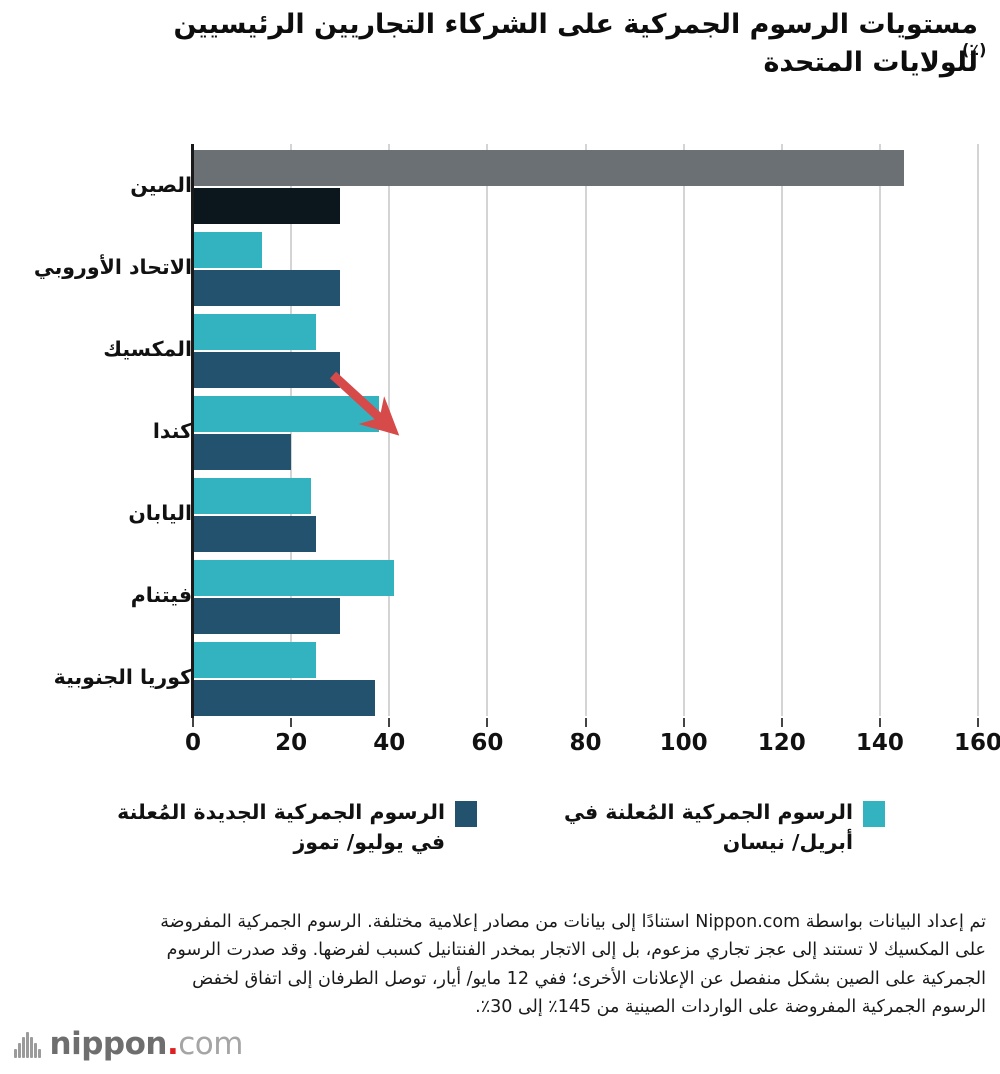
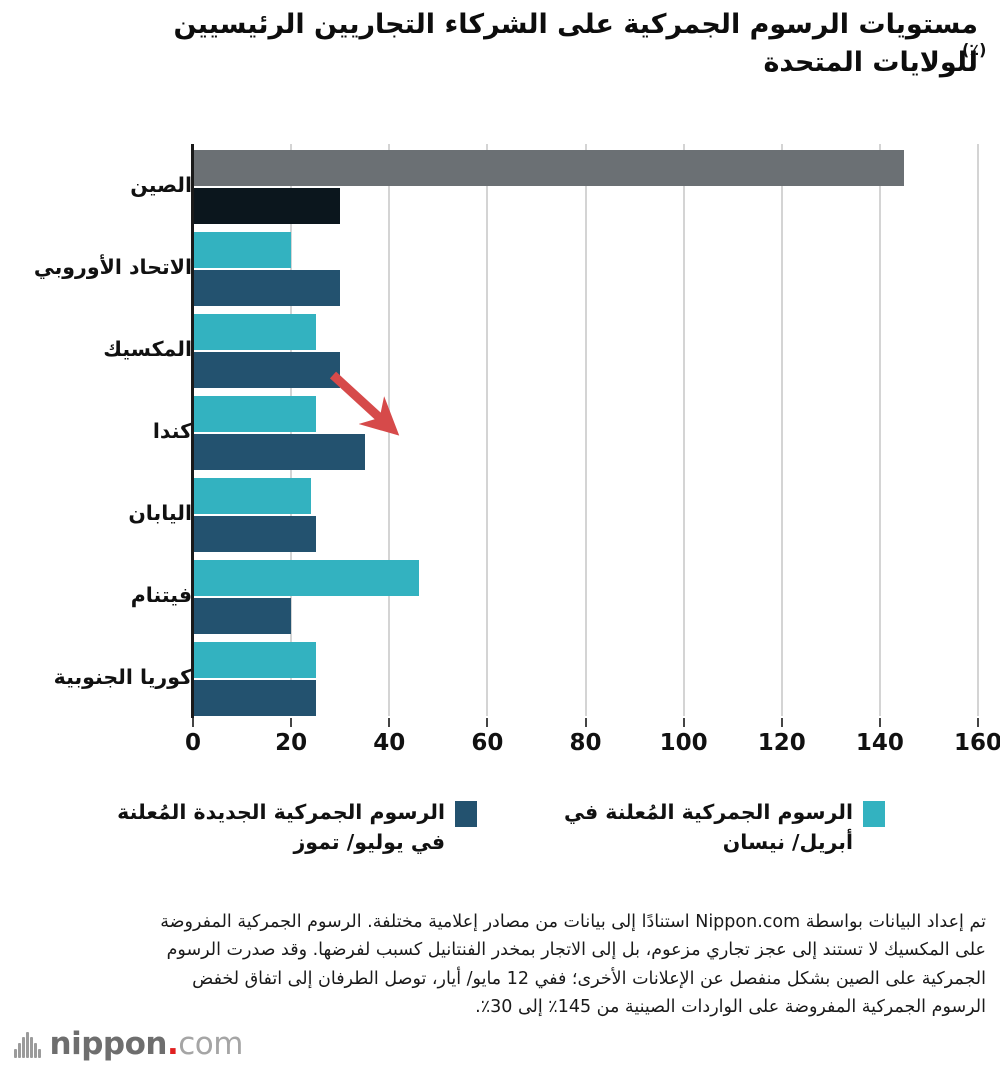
الرسوم الجمركية المُعلنة في أبريل/ نيسان/الاتحاد الأوروبي: 14 -> 20
الرسوم الجمركية المُعلنة في أبريل/ نيسان/كندا: 38 -> 25
الرسوم الجمركية الجديدة المُعلنة في يوليو/ تموز/كندا: 20 -> 35
الرسوم الجمركية المُعلنة في أبريل/ نيسان/فيتنام: 41 -> 46
الرسوم الجمركية الجديدة المُعلنة في يوليو/ تموز/فيتنام: 30 -> 20
الرسوم الجمركية الجديدة المُعلنة في يوليو/ تموز/كوريا الجنوبية: 37 -> 25
